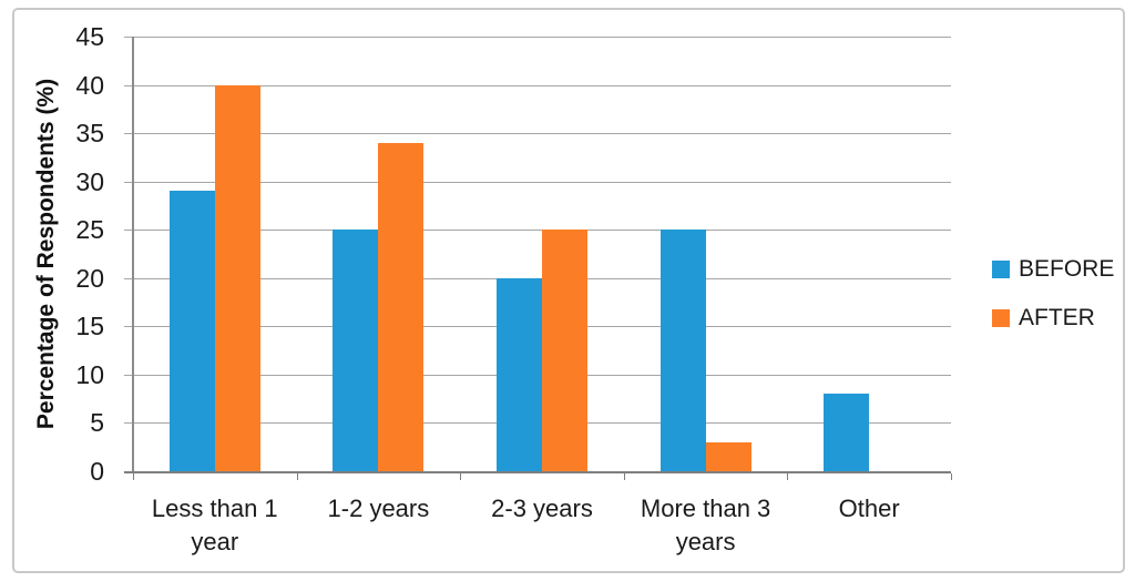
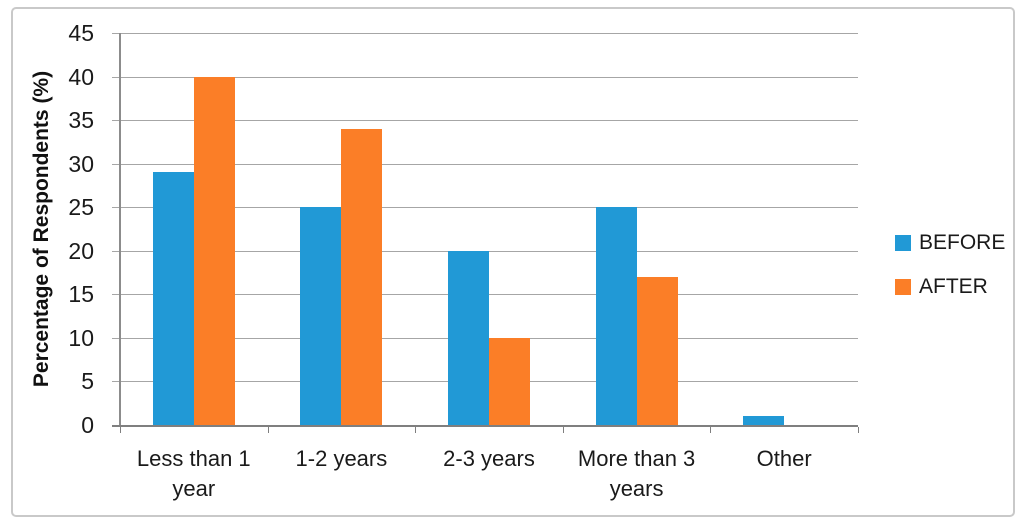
AFTER/2-3 years: 25 -> 10
AFTER/More than 3 years: 3 -> 17
BEFORE/Other: 8 -> 1
